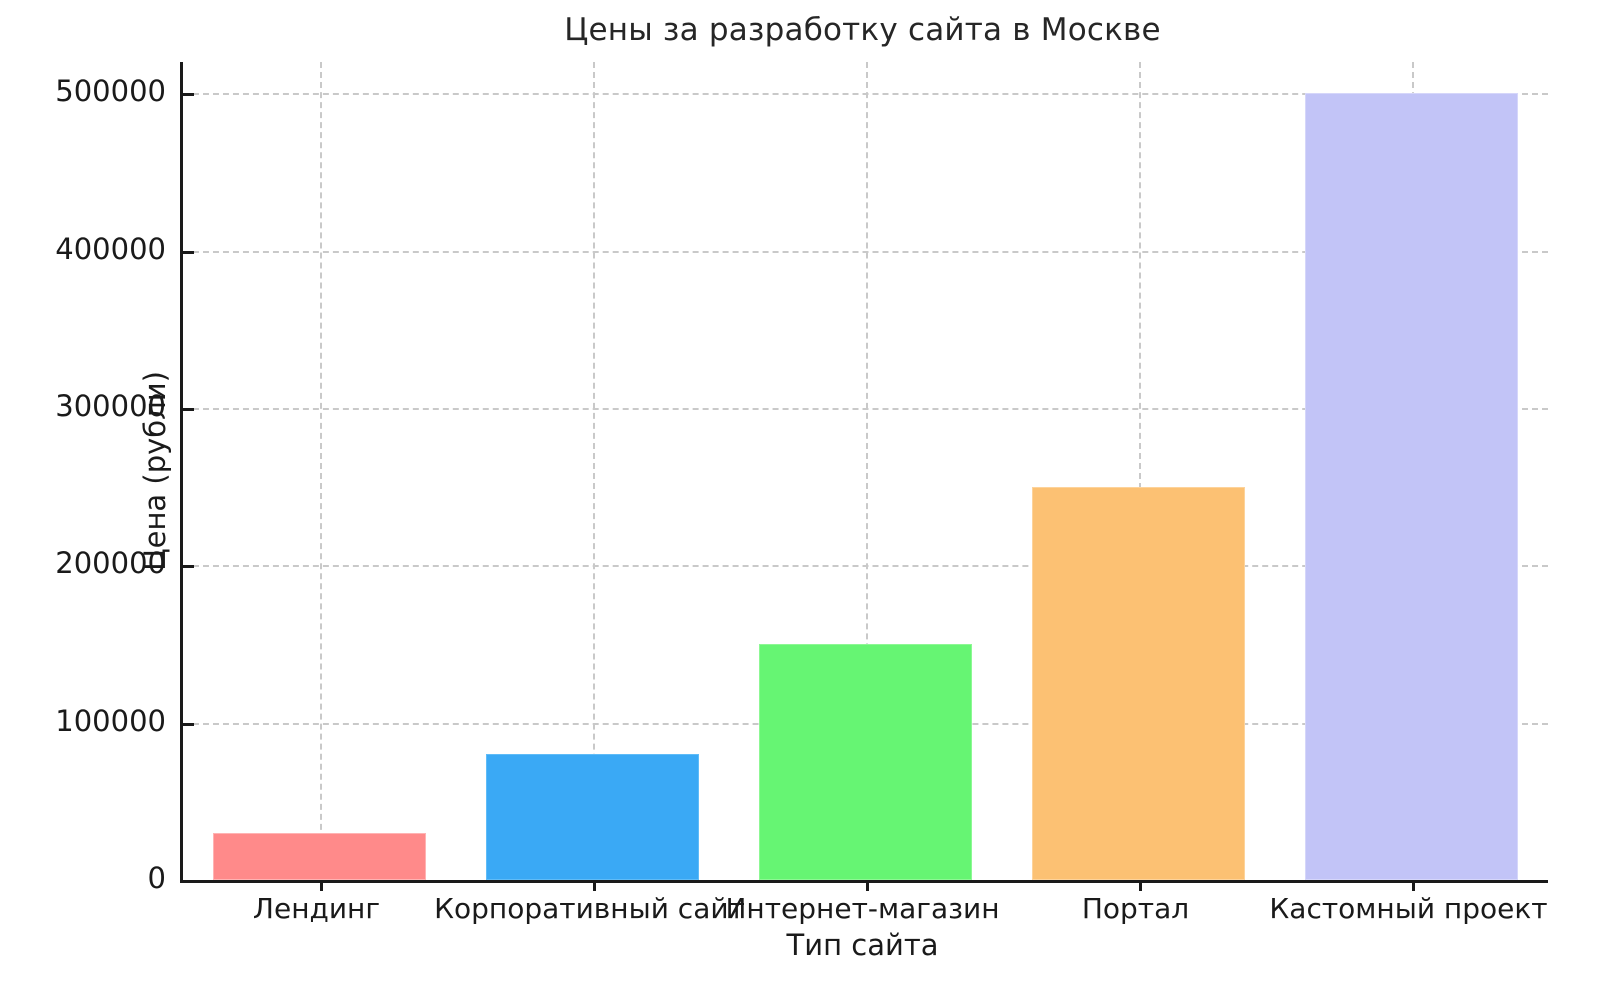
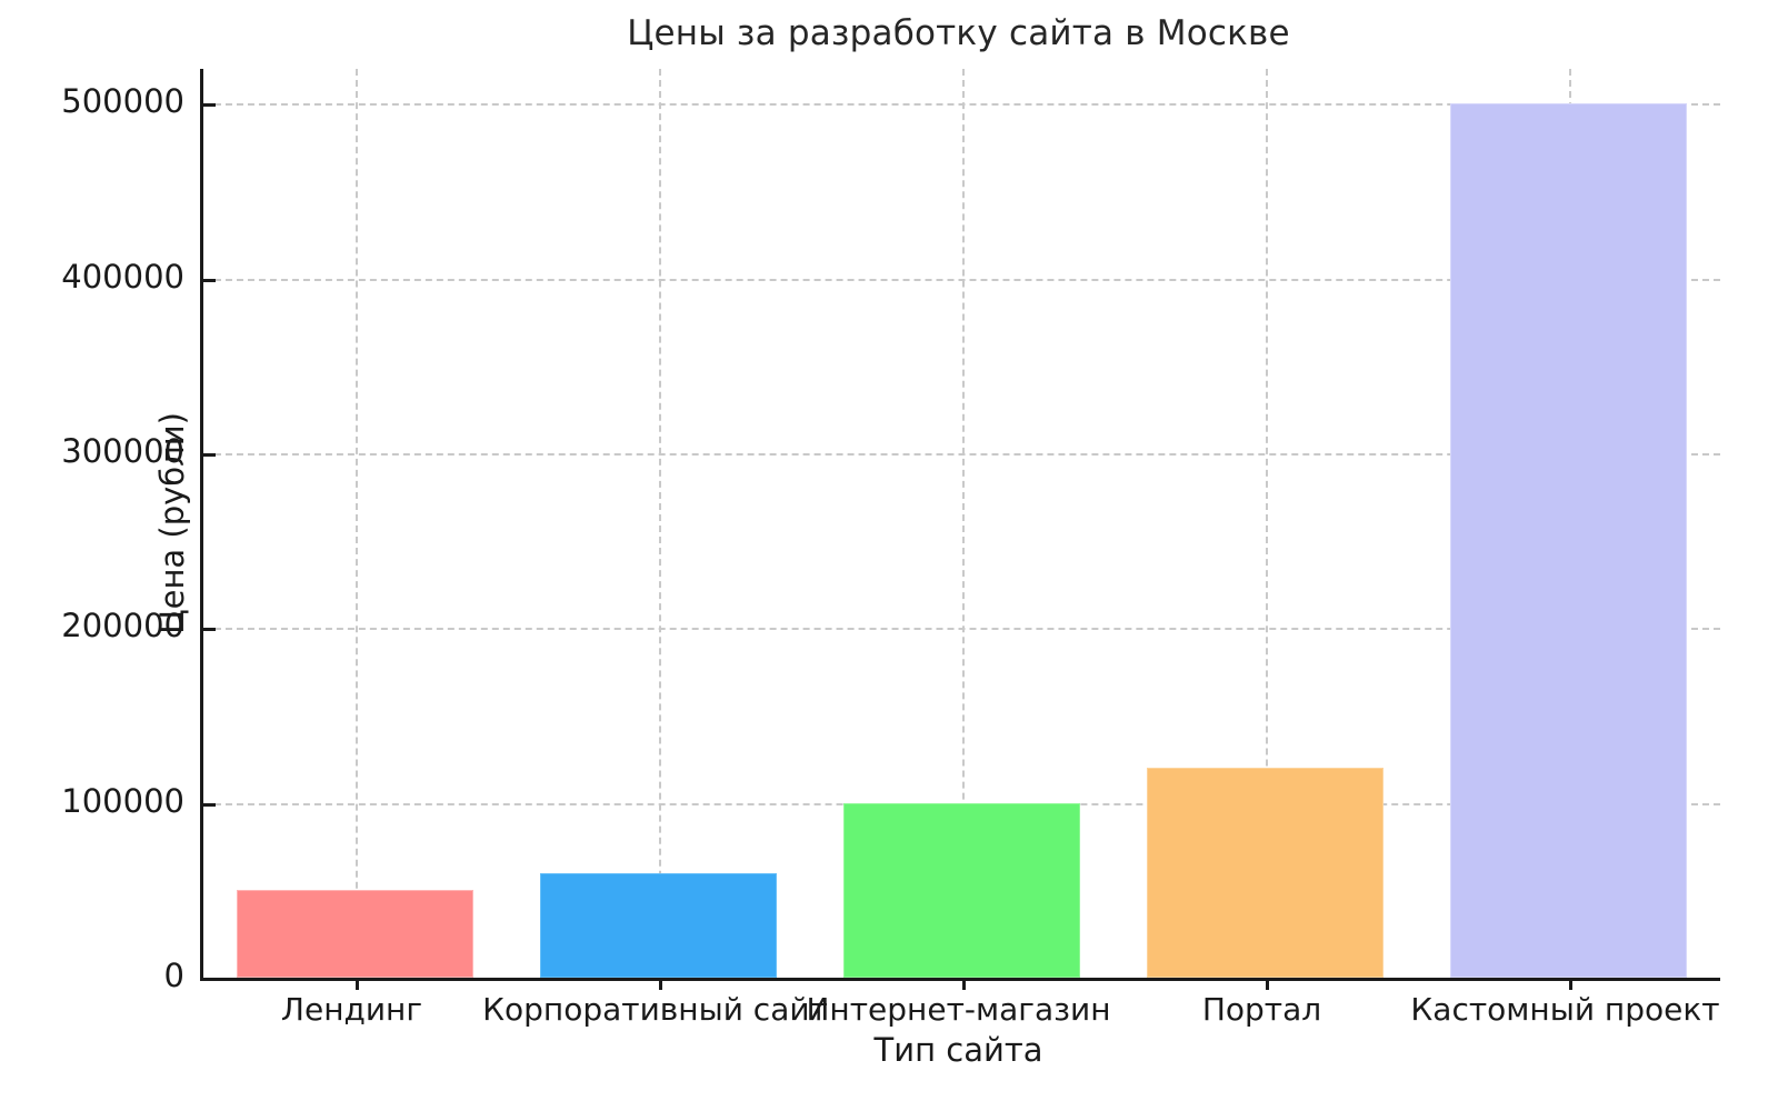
Лендинг: 30000 -> 50000
Корпоративный сайт: 80000 -> 60000
Интернет-магазин: 150000 -> 100000
Портал: 250000 -> 120000
